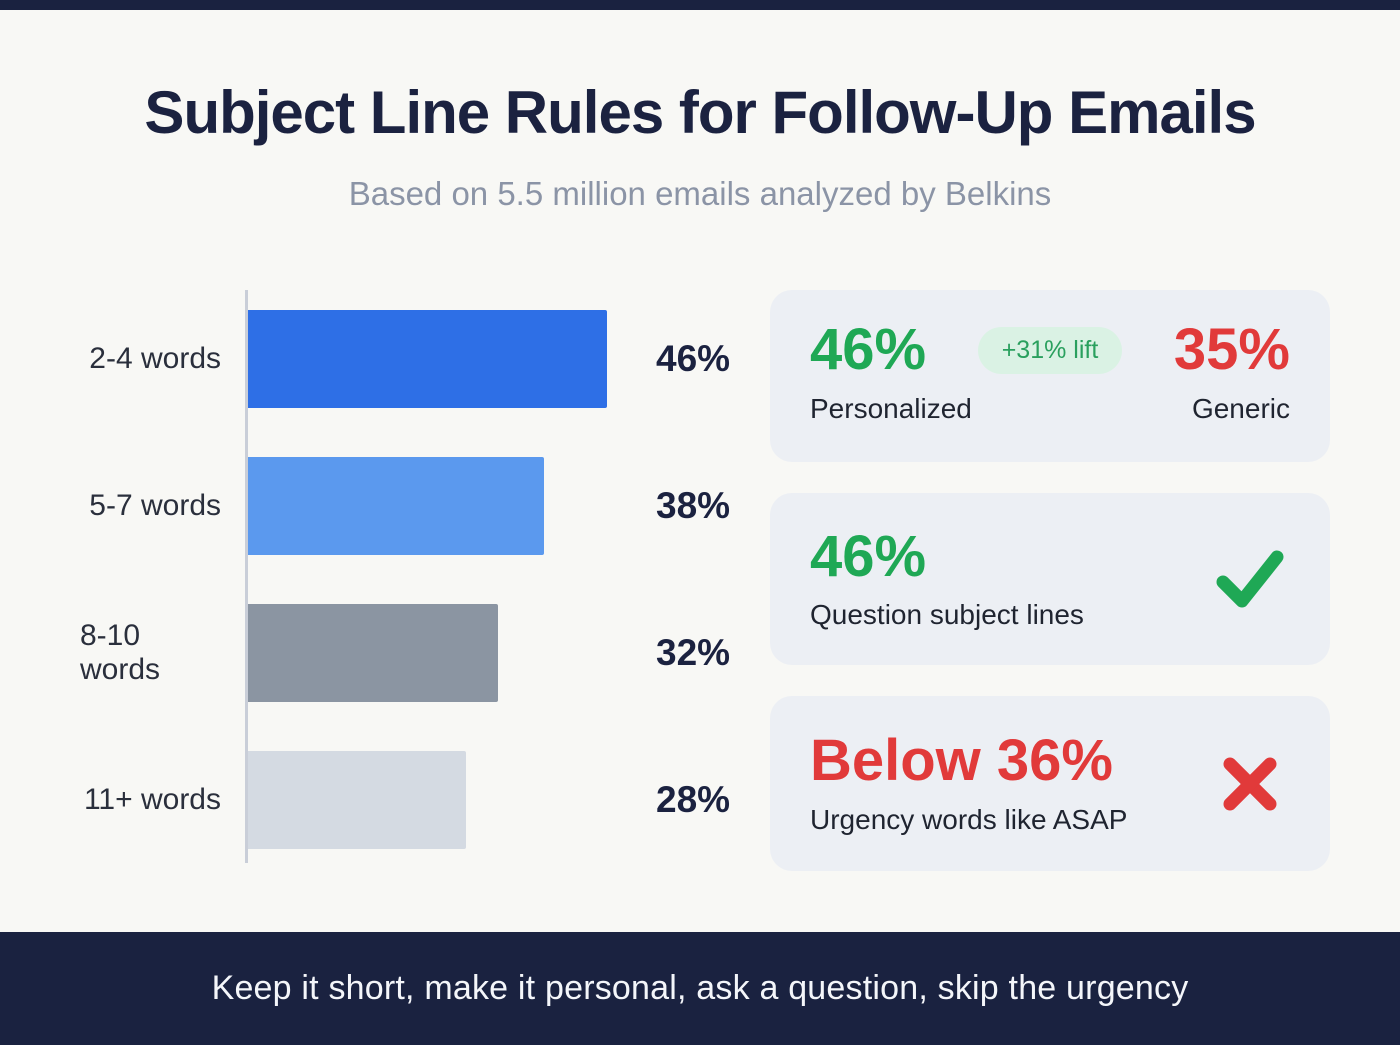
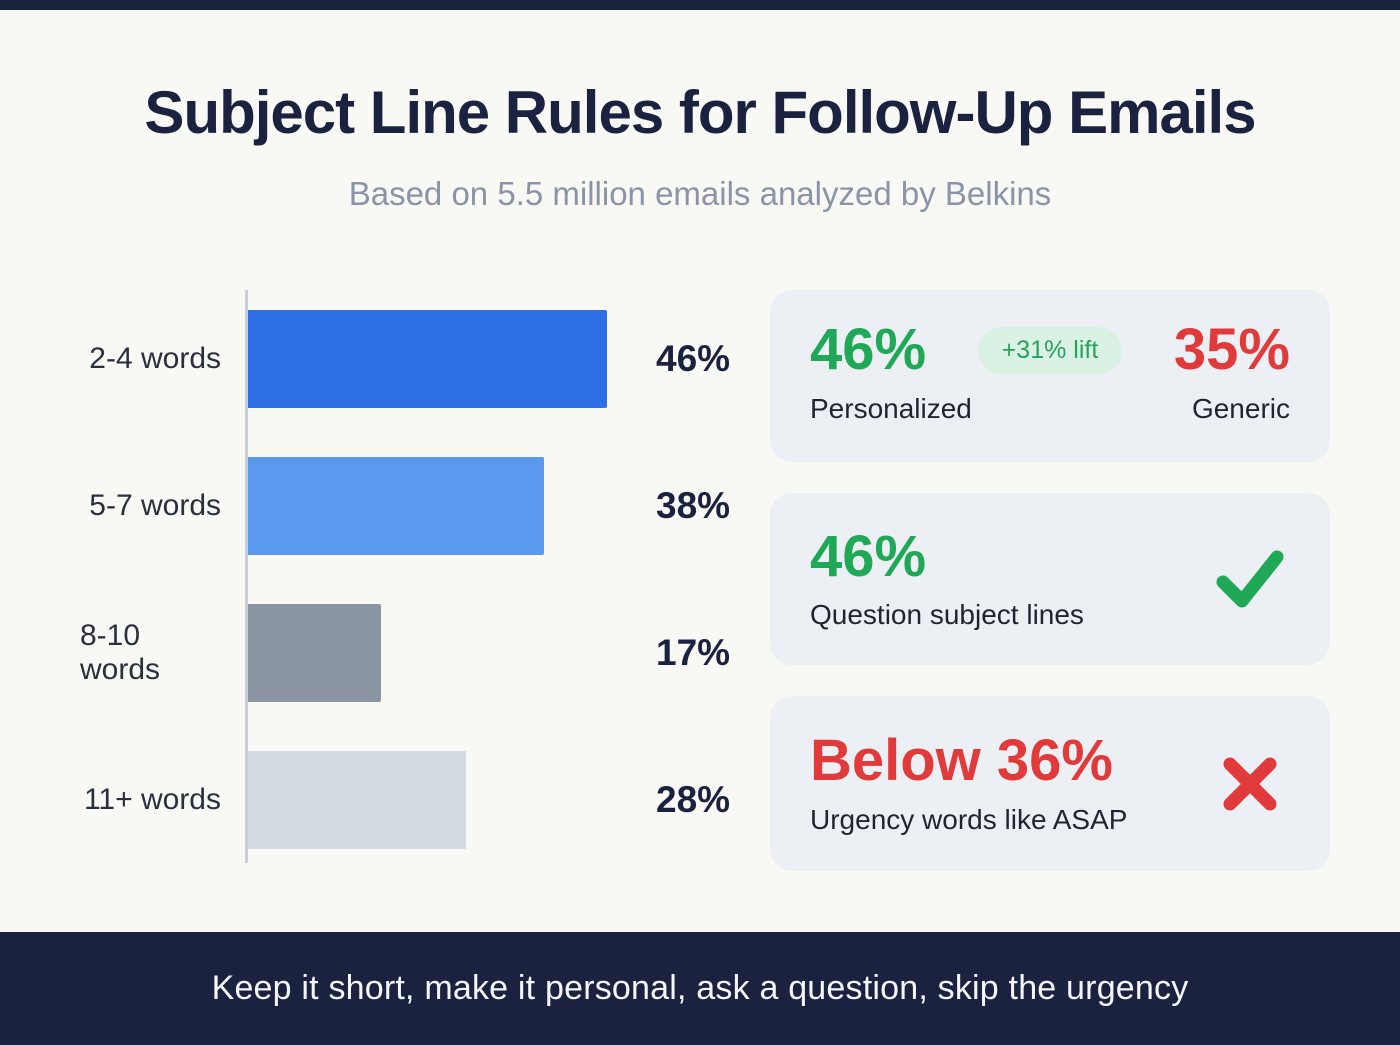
8-10 words: 32% -> 17%
